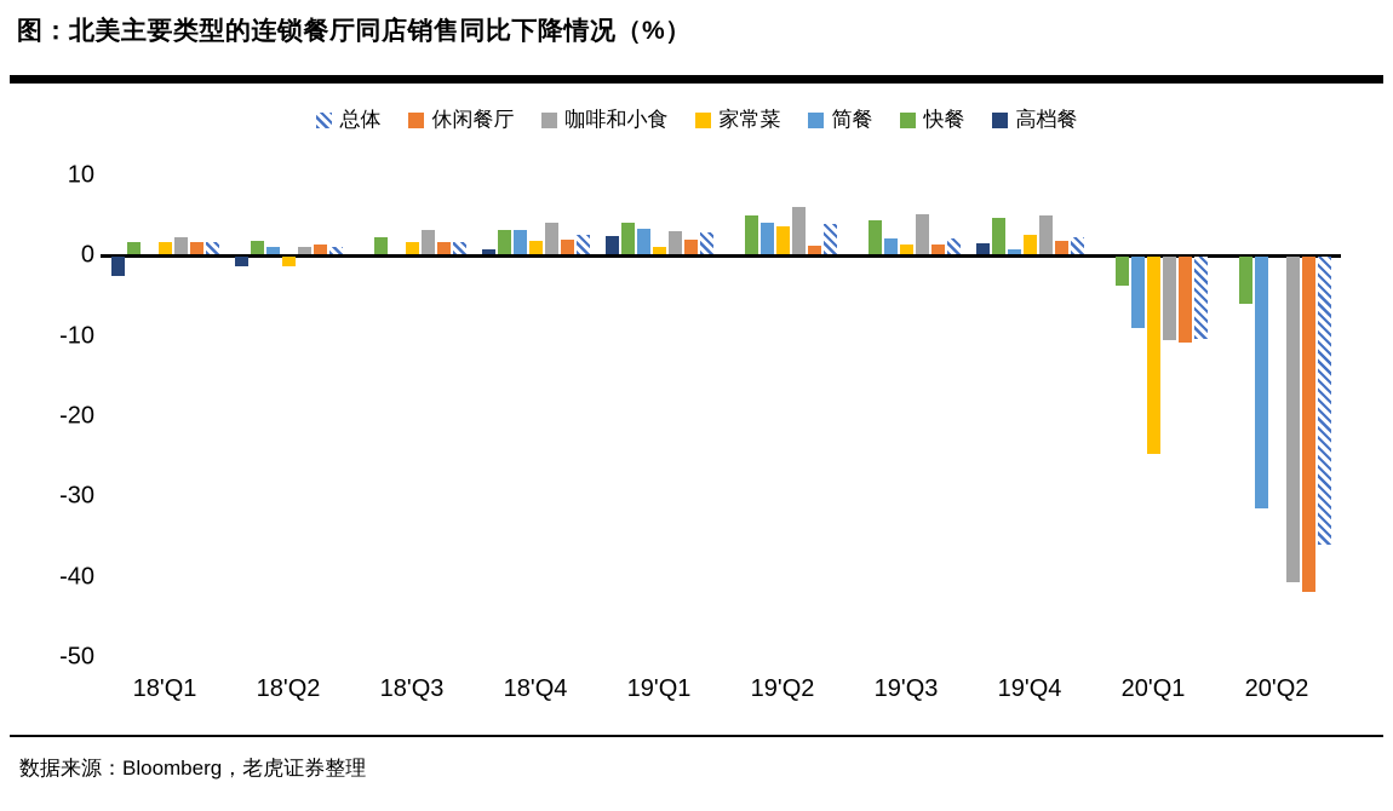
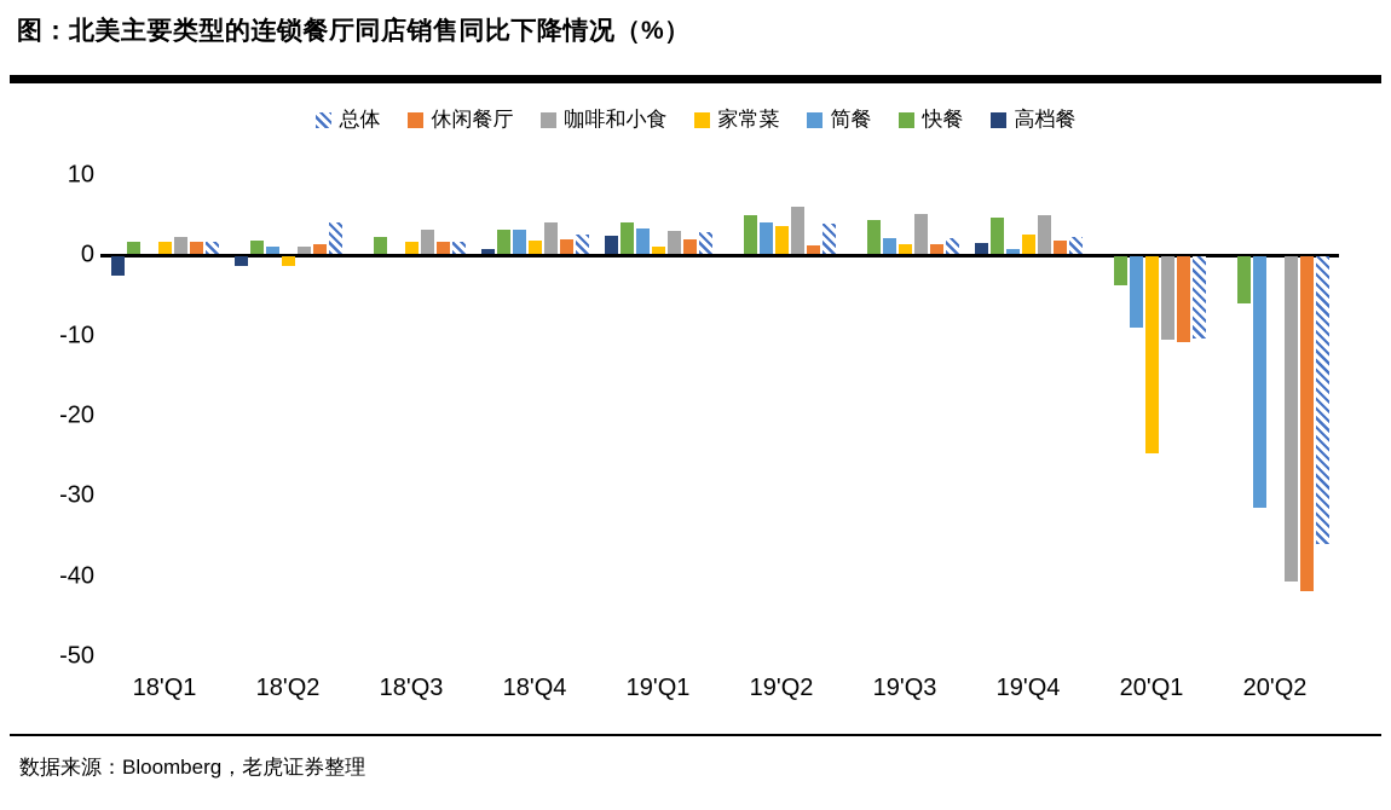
总体/18'Q2: 1 -> 4
